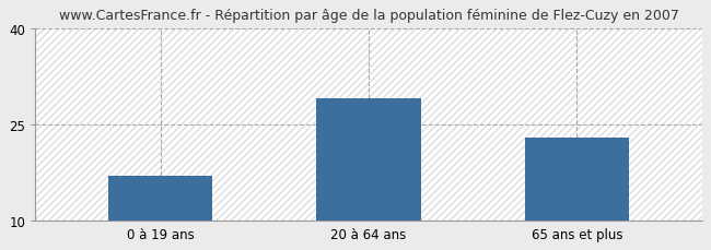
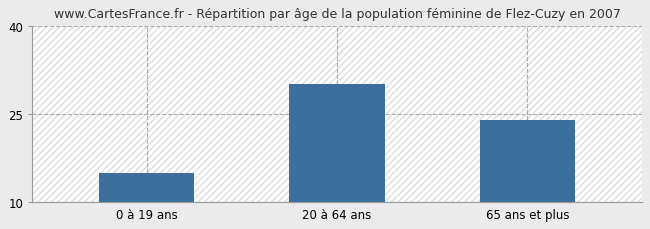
0 à 19 ans: 17 -> 15
20 à 64 ans: 29 -> 30
65 ans et plus: 23 -> 24
